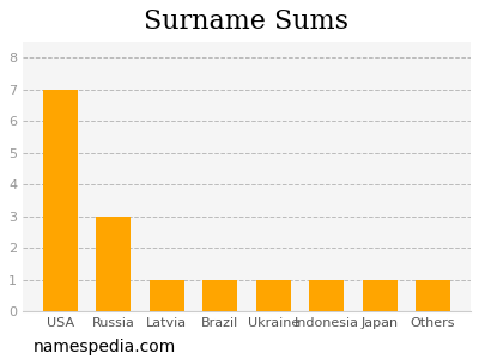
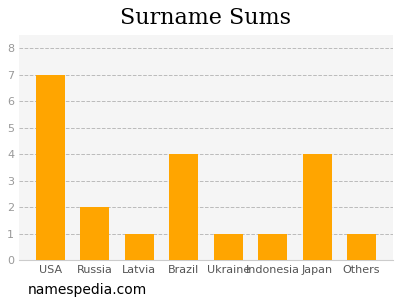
Russia: 3 -> 2
Brazil: 1 -> 4
Japan: 1 -> 4
